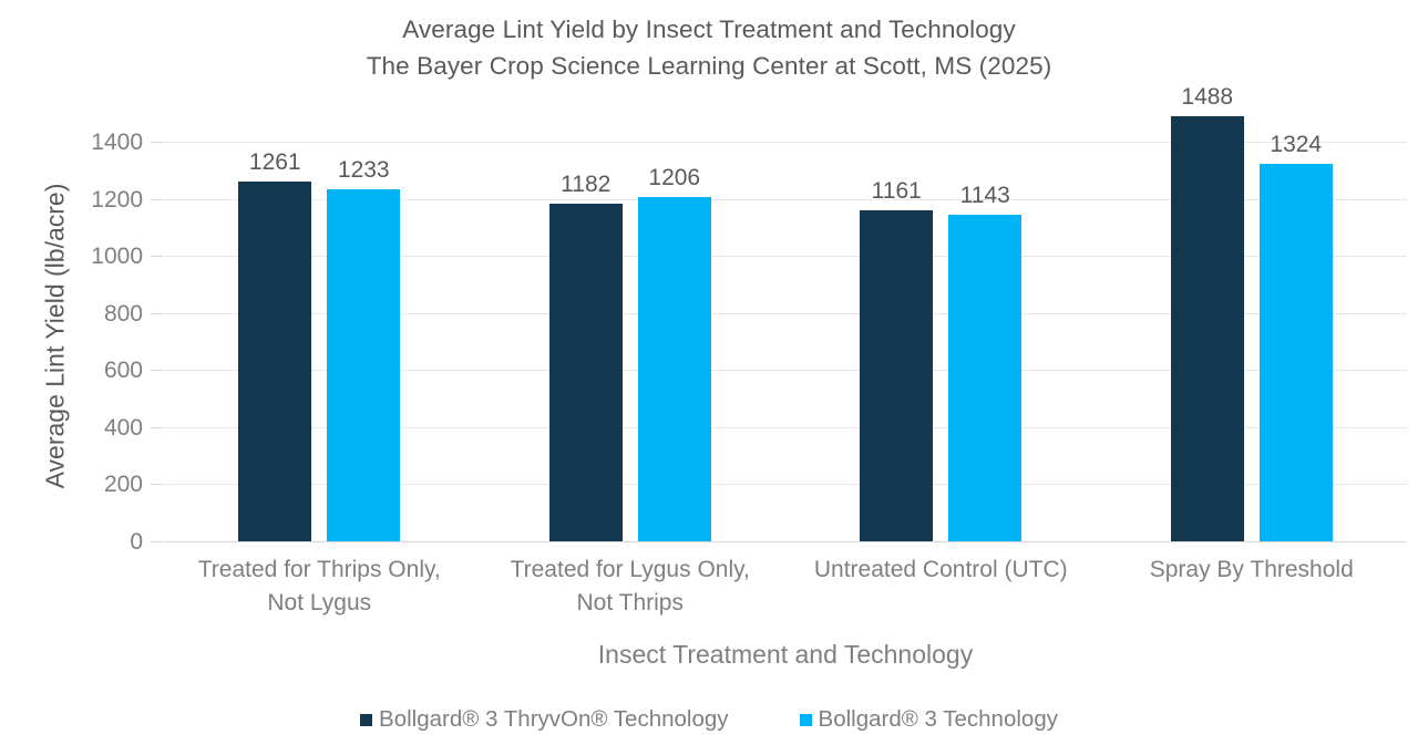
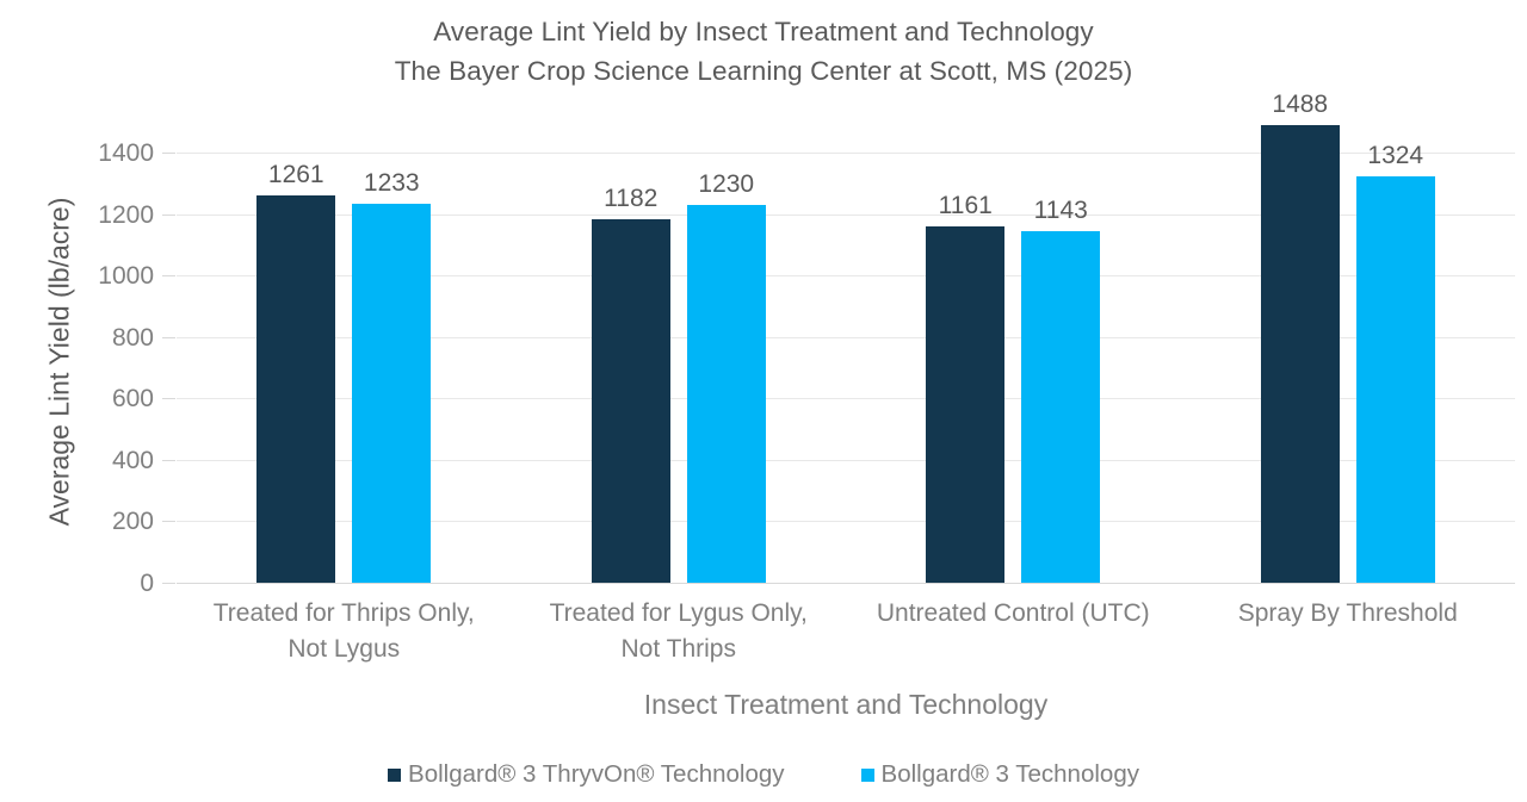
Bollgard® 3 Technology/Treated for Lygus Only, Not Thrips: 1206 -> 1230
